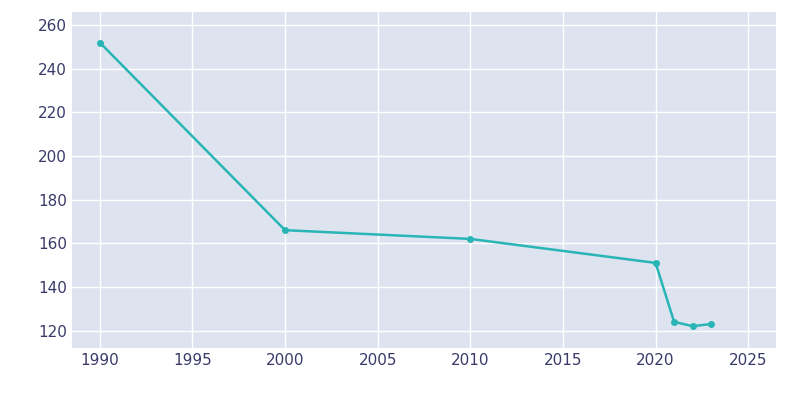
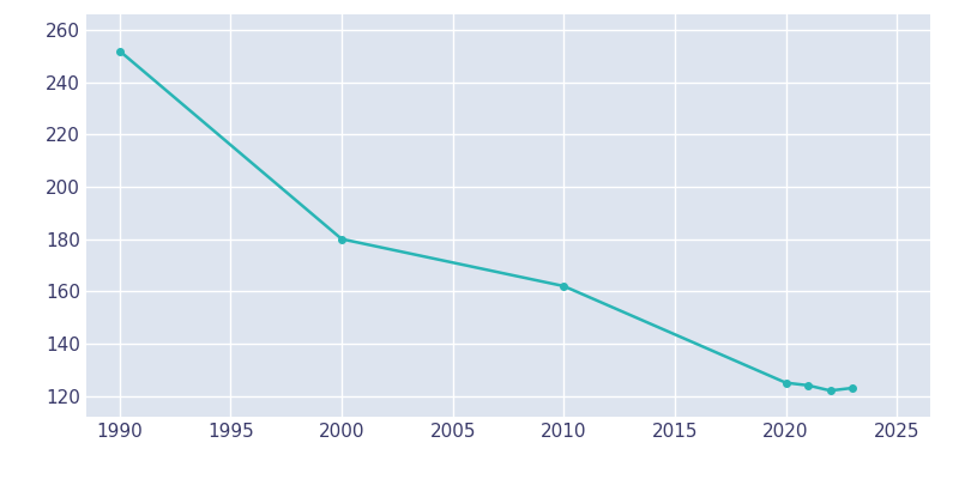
2000: 166 -> 180
2020: 151 -> 125
